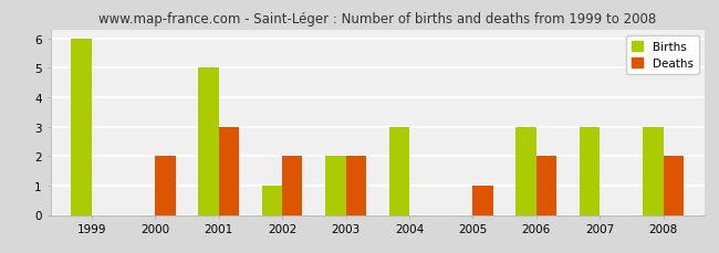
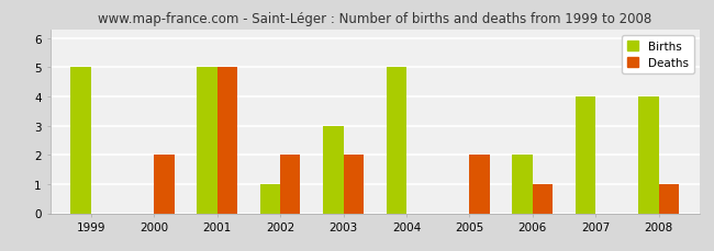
Births/1999: 6 -> 5
Deaths/2001: 3 -> 5
Births/2003: 2 -> 3
Births/2004: 3 -> 5
Deaths/2005: 1 -> 2
Births/2006: 3 -> 2
Deaths/2006: 2 -> 1
Births/2007: 3 -> 4
Births/2008: 3 -> 4
Deaths/2008: 2 -> 1
